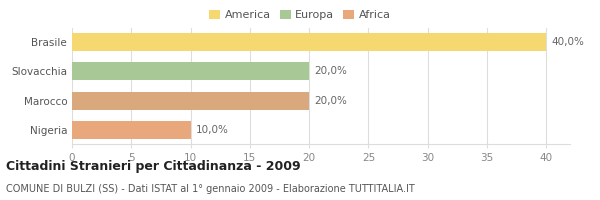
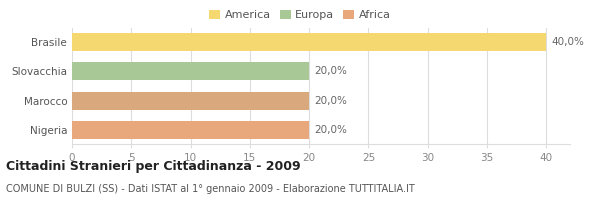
Nigeria: 10,0% -> 20,0%
